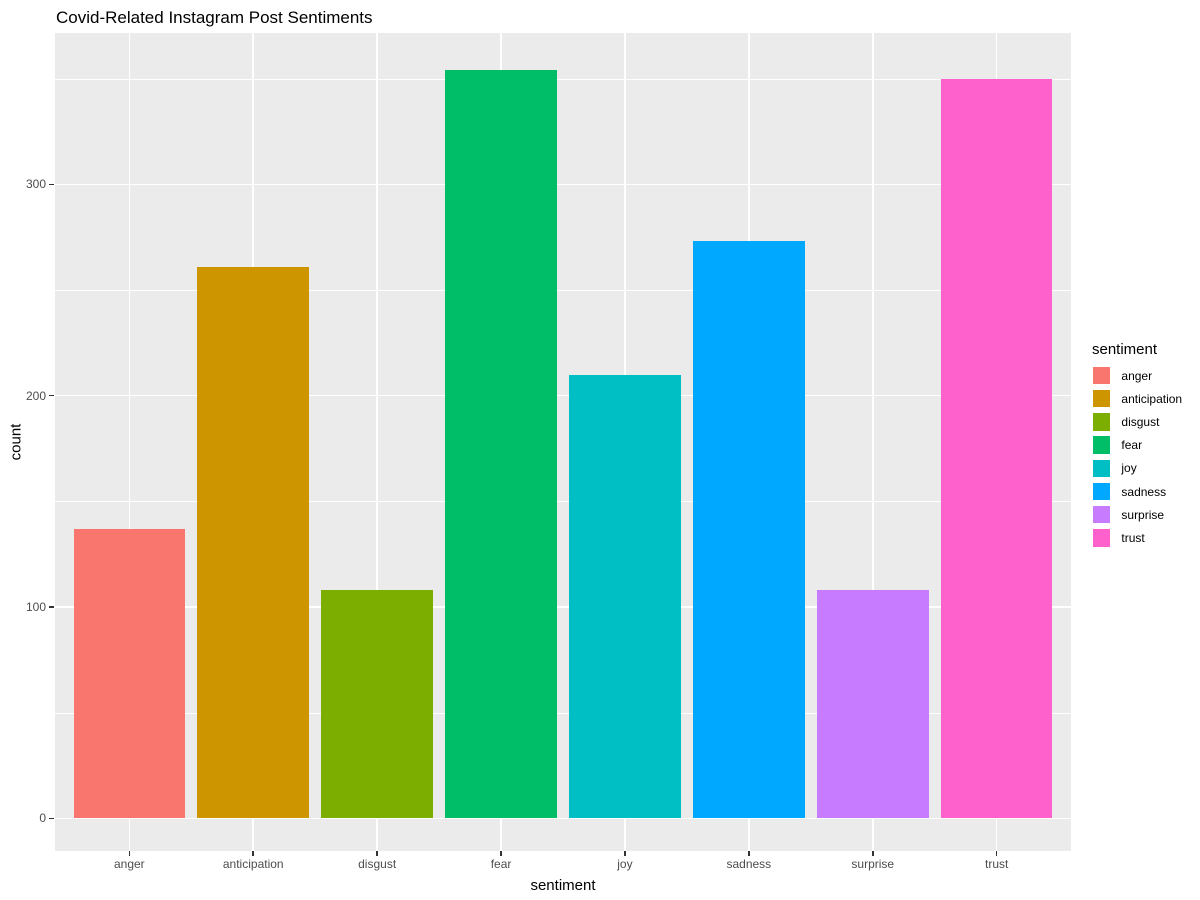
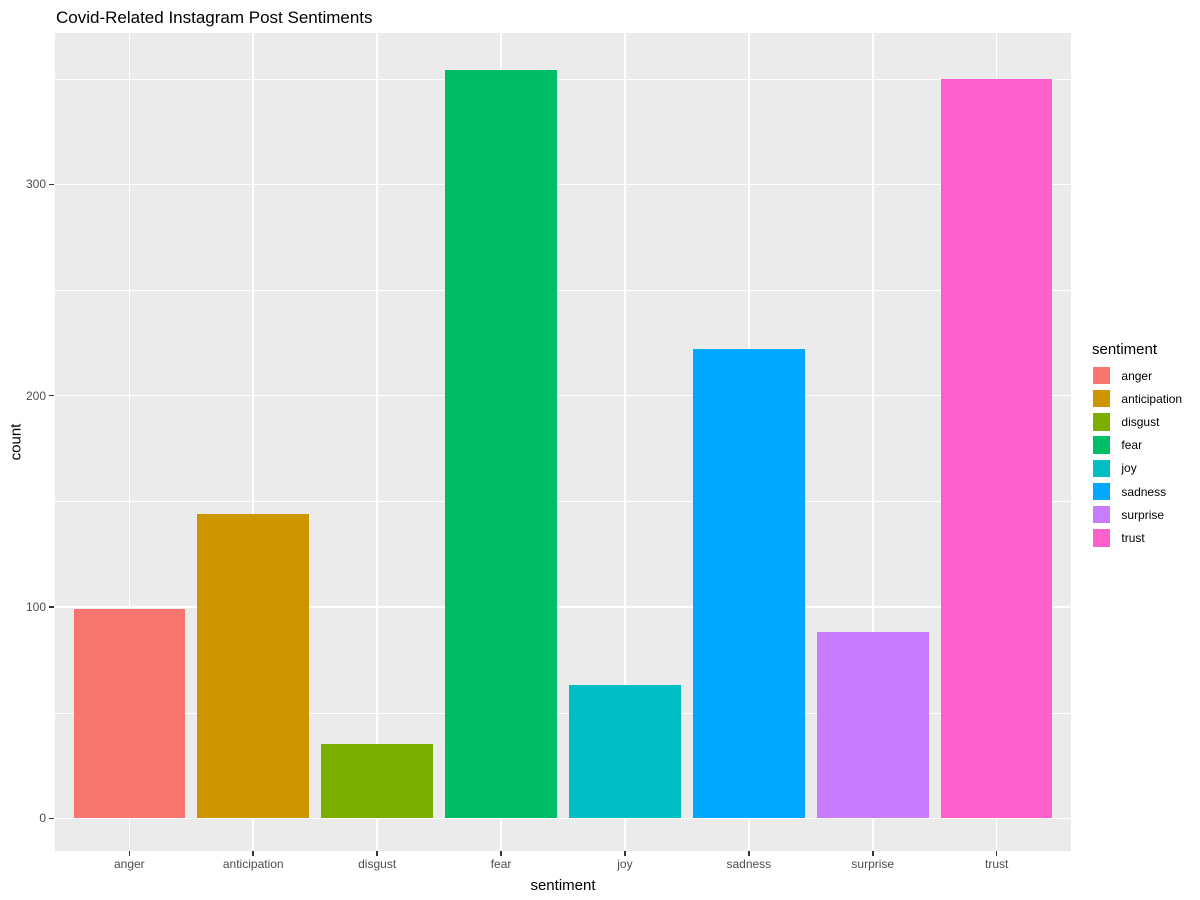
anger: 137 -> 99
anticipation: 261 -> 144
disgust: 108 -> 35
joy: 210 -> 63
sadness: 273 -> 222
surprise: 108 -> 88
